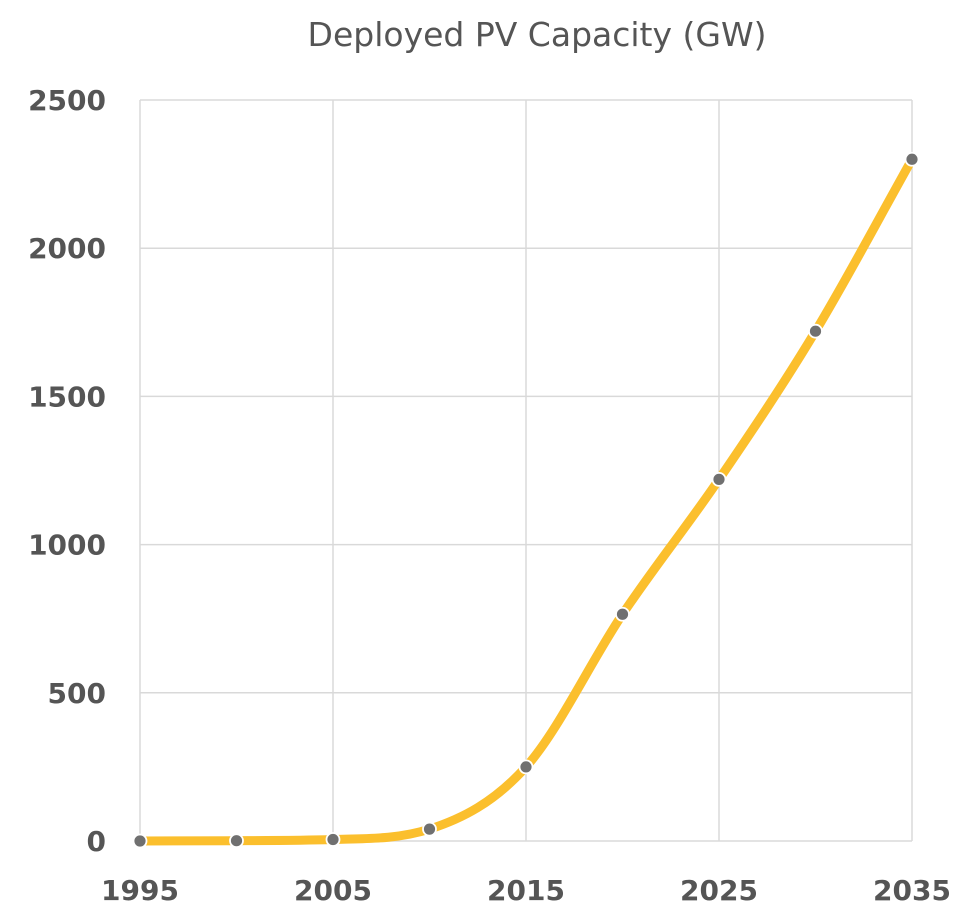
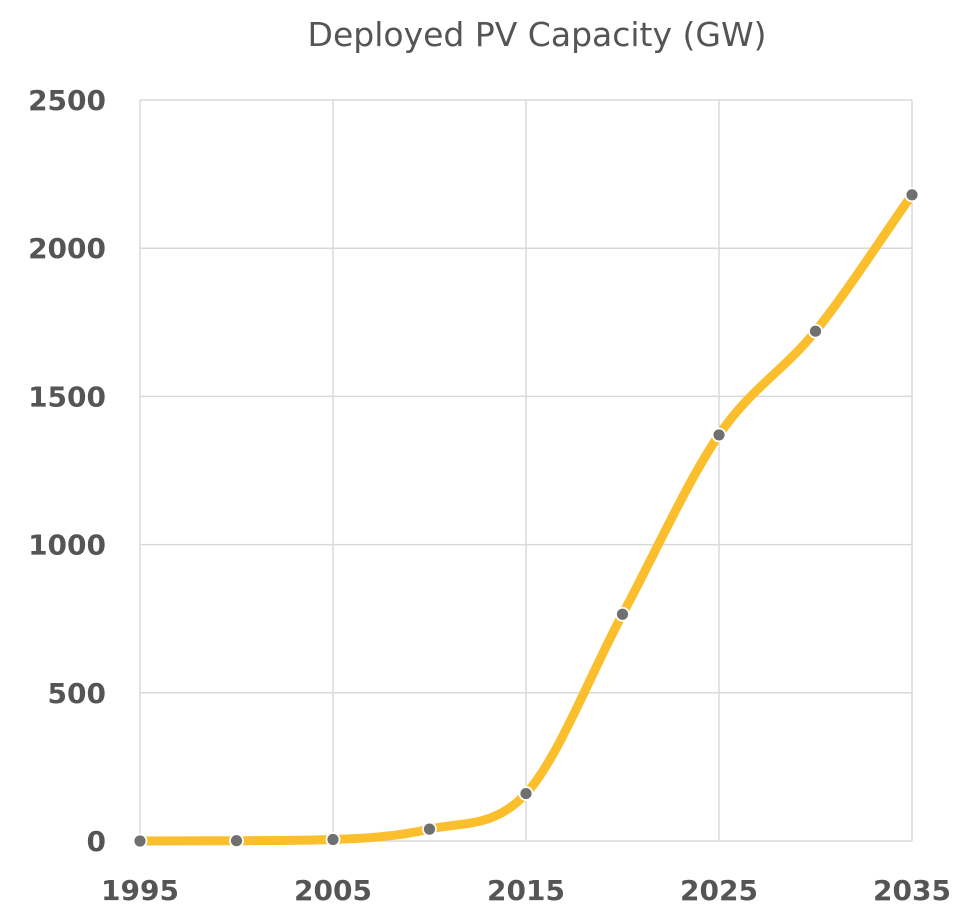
2015: 250 -> 160
2025: 1220 -> 1370
2035: 2300 -> 2180
